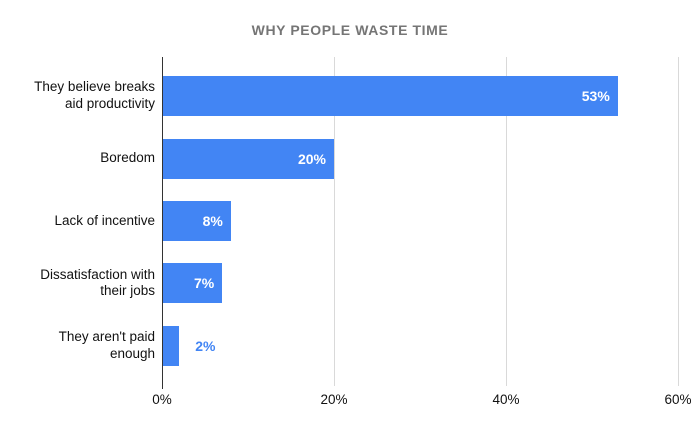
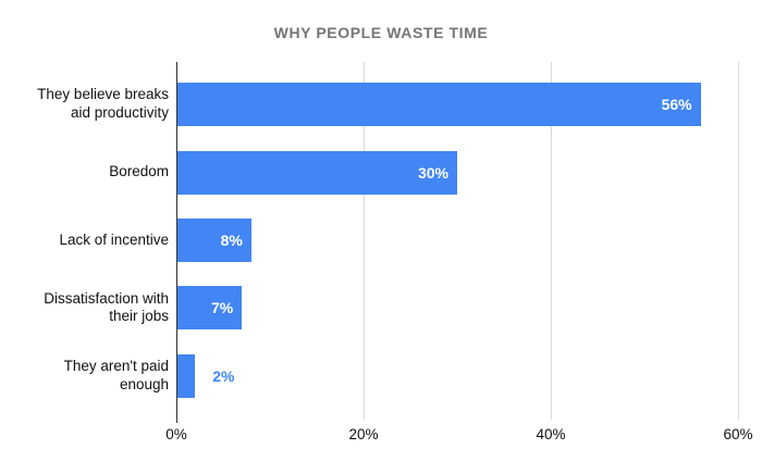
They believe breaks aid productivity: 53% -> 56%
Boredom: 20% -> 30%
